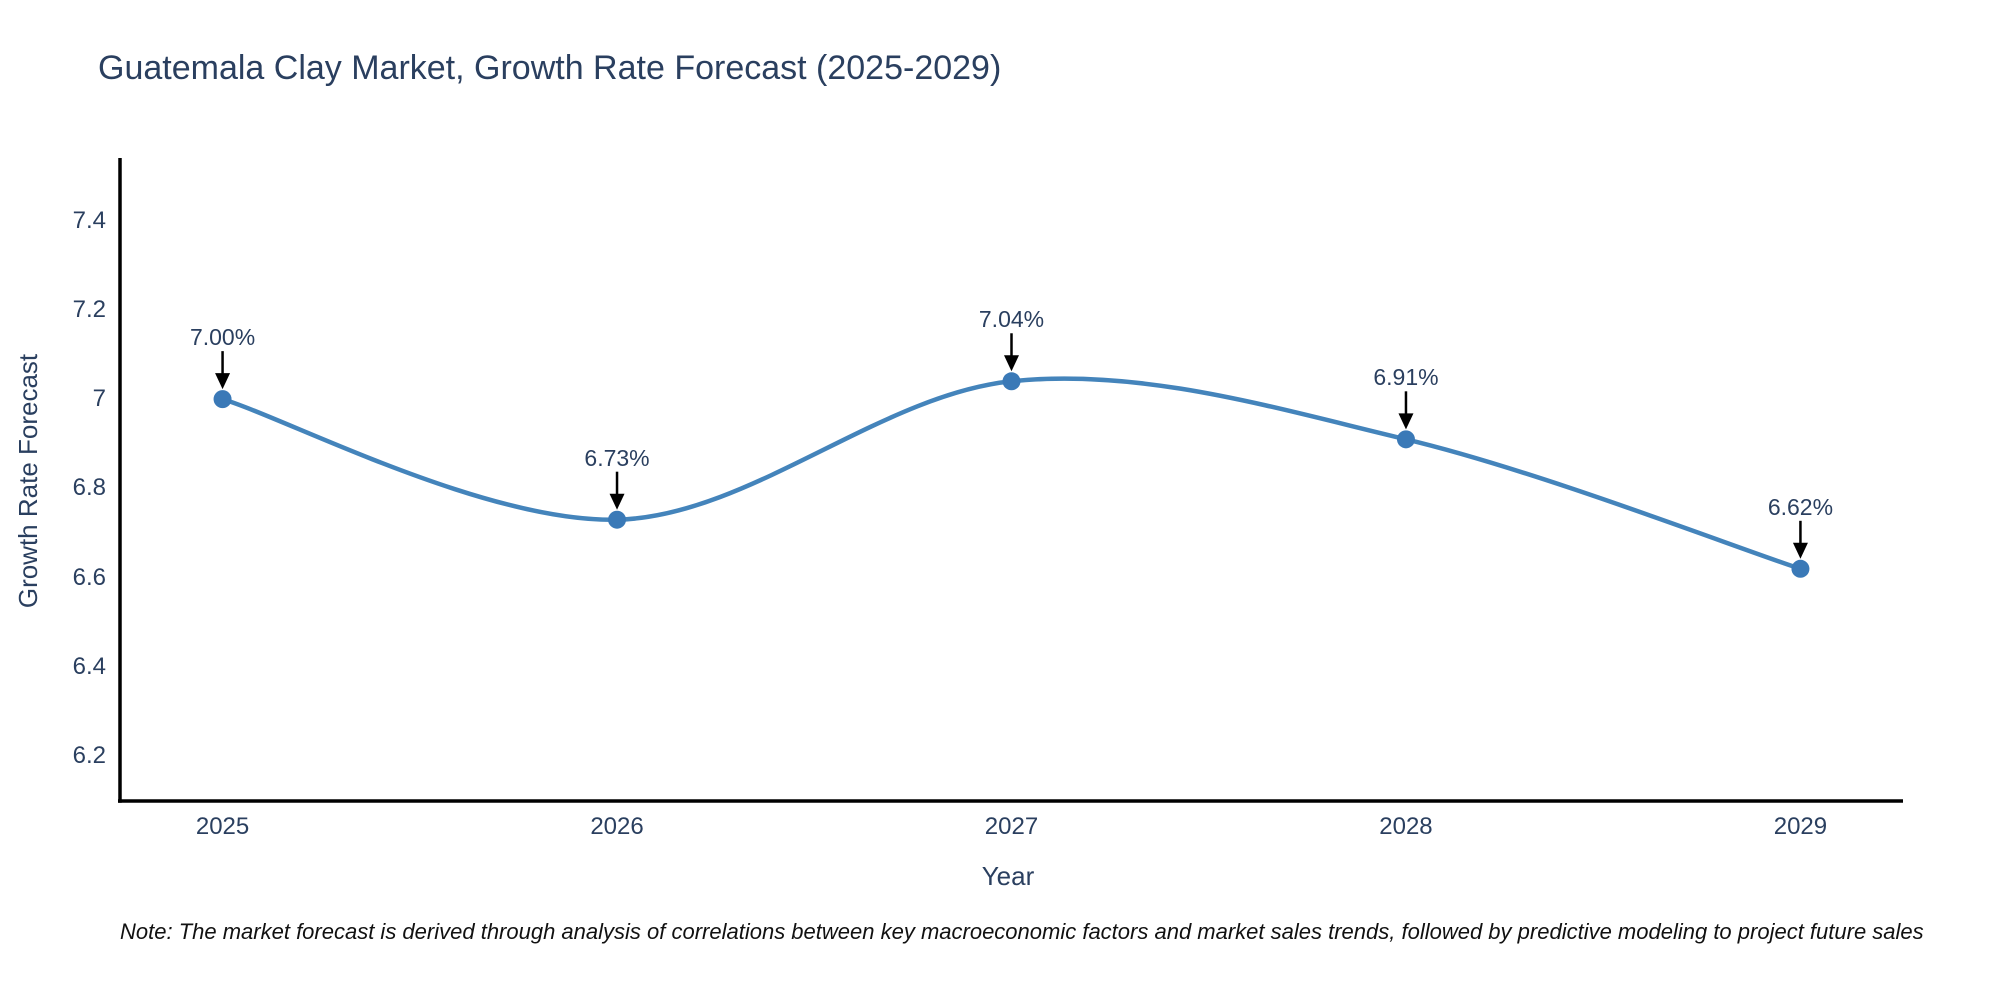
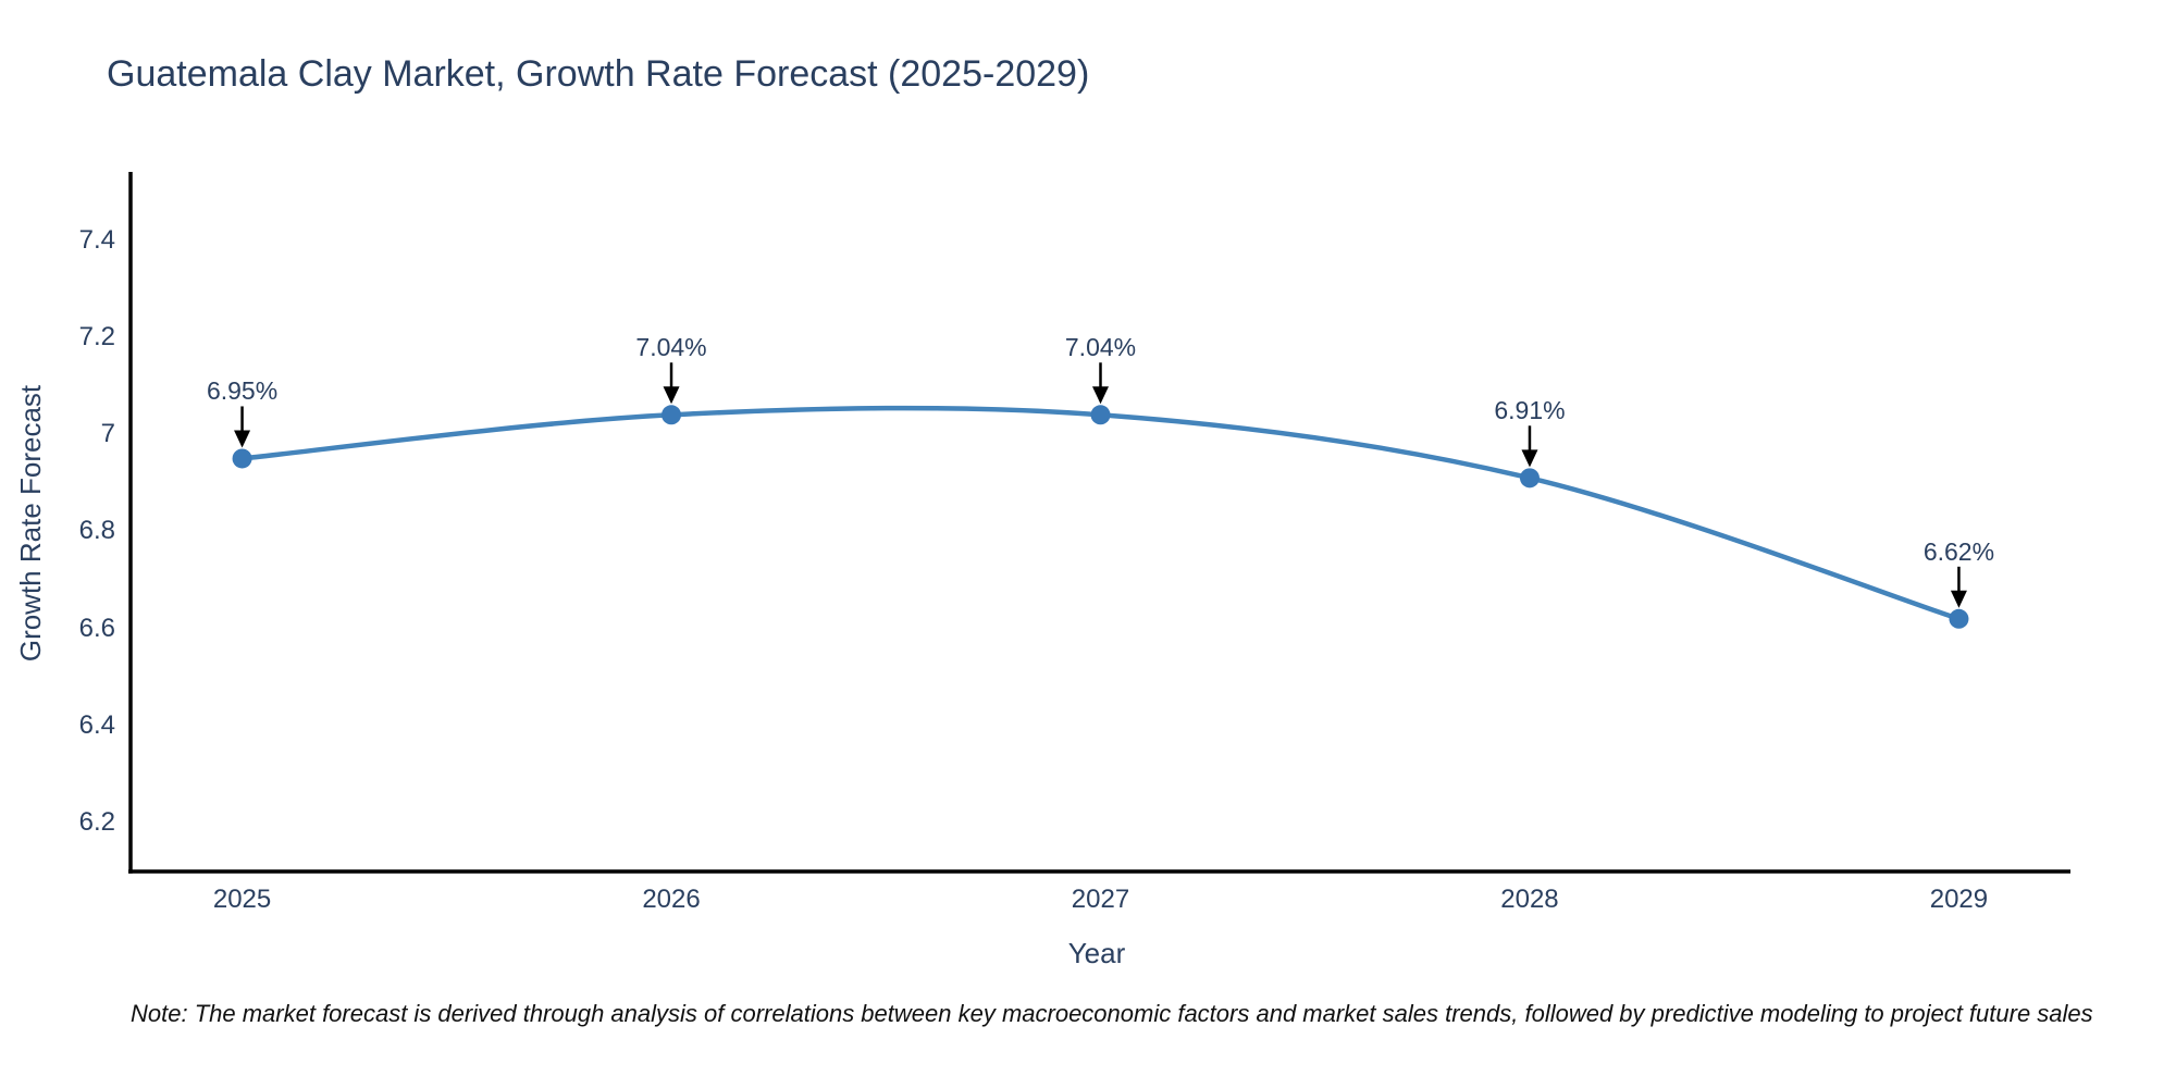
2025: 7.00% -> 6.95%
2026: 6.73% -> 7.04%
